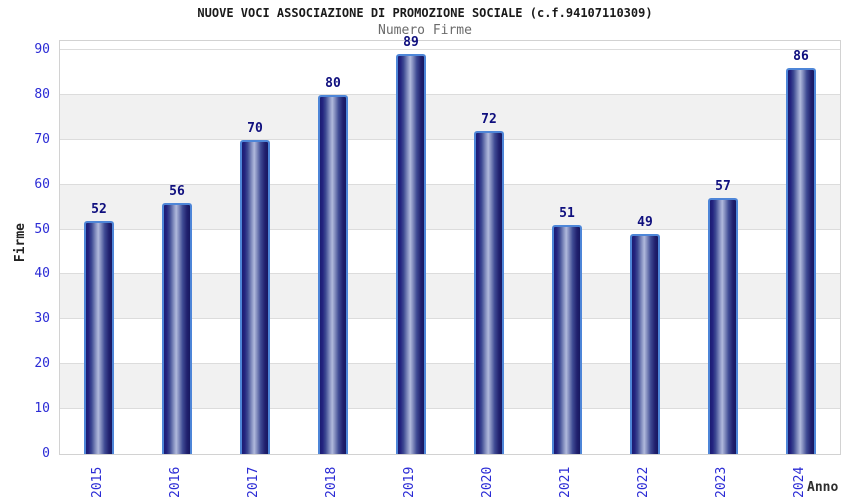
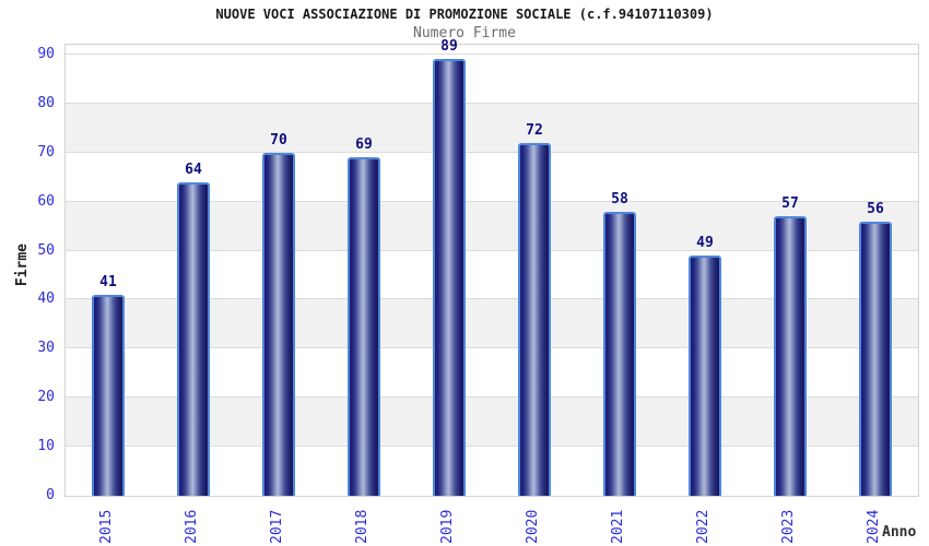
2015: 52 -> 41
2016: 56 -> 64
2018: 80 -> 69
2021: 51 -> 58
2024: 86 -> 56
